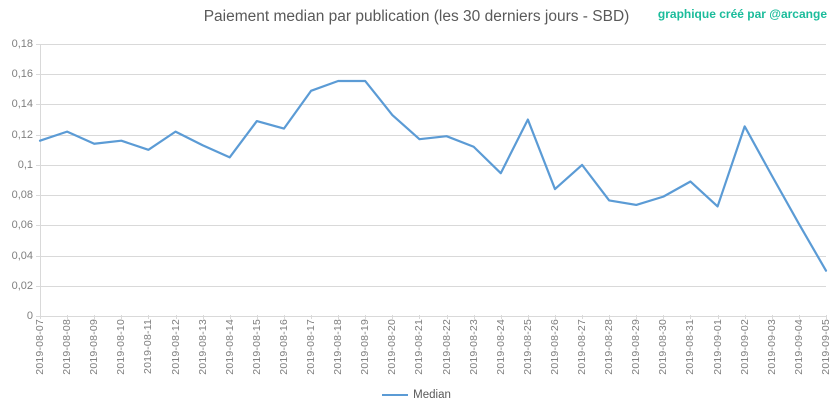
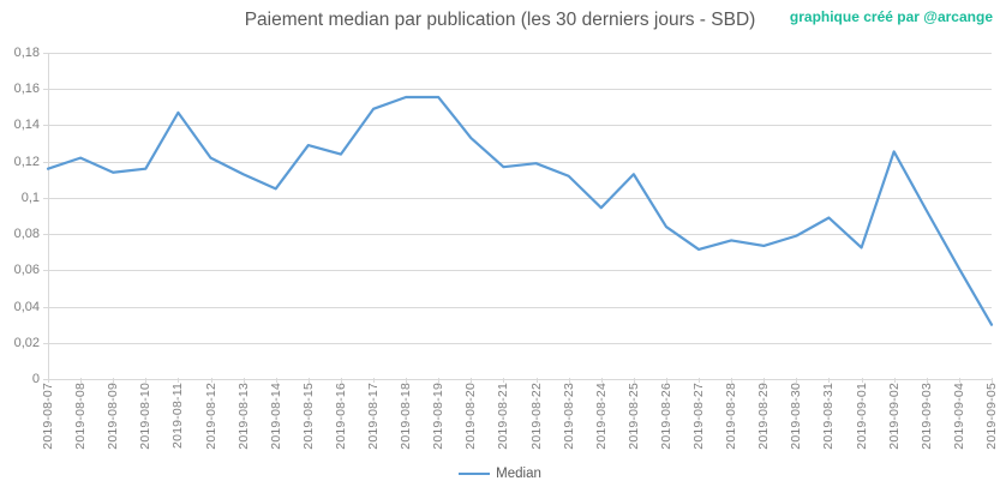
2019-08-11: 0,11 -> 0,15
2019-08-25: 0,13 -> 0,11
2019-08-27: 0,10 -> 0,07
